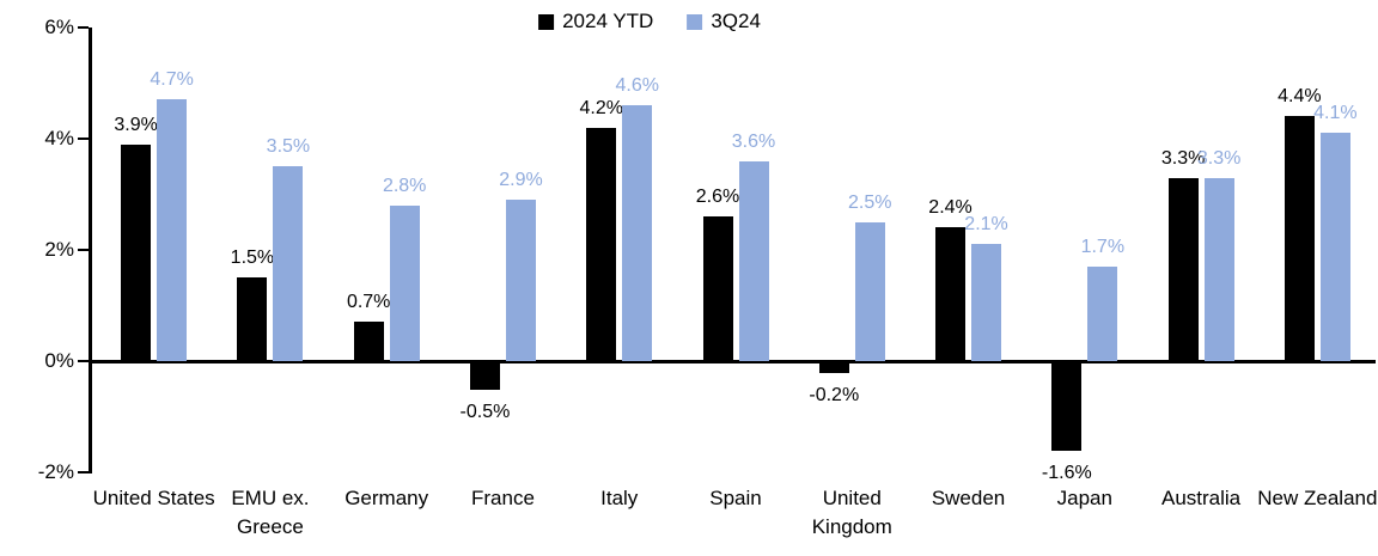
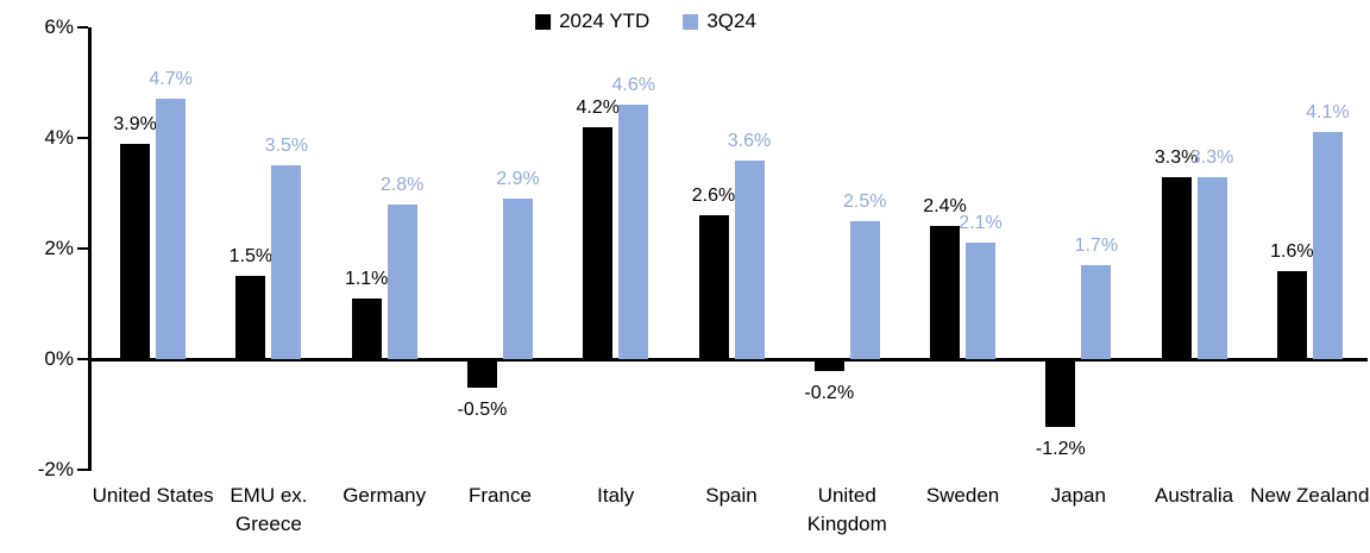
2024 YTD/Germany: 0.7% -> 1.1%
2024 YTD/Japan: -1.6% -> -1.2%
2024 YTD/New Zealand: 4.4% -> 1.6%
